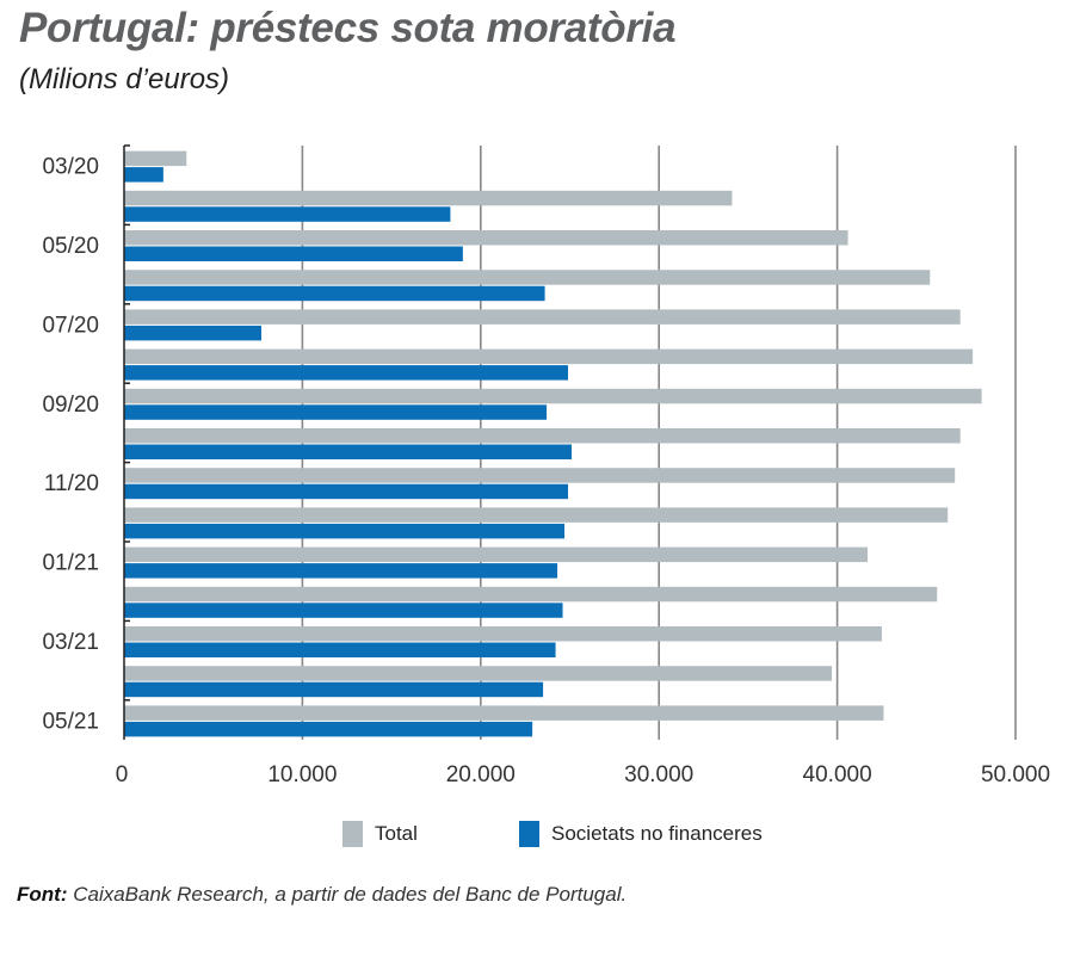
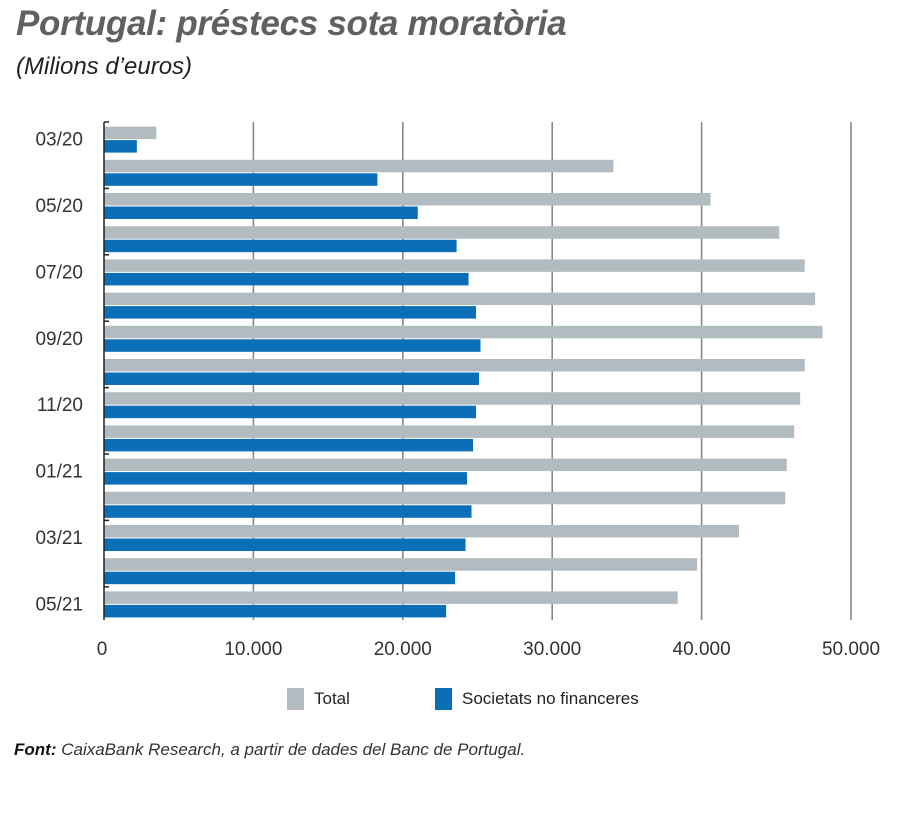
Societats no financeres/05/20: 19000 -> 21000
Societats no financeres/07/20: 7700 -> 24400
Societats no financeres/09/20: 23700 -> 25200
Total/01/21: 41700 -> 45700
Total/05/21: 42600 -> 38400
